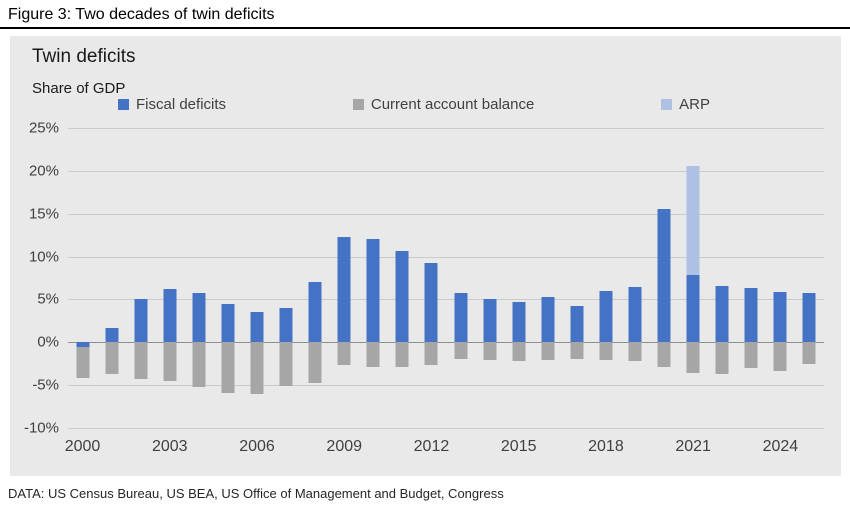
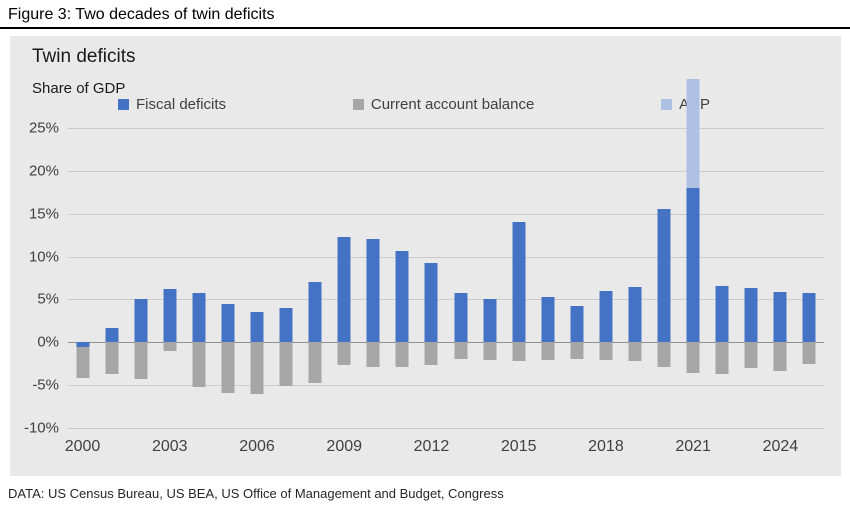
Current account balance/2003: -4% -> -1%
Fiscal deficits/2015: 5% -> 14%
Fiscal deficits/2021: 8% -> 18%
